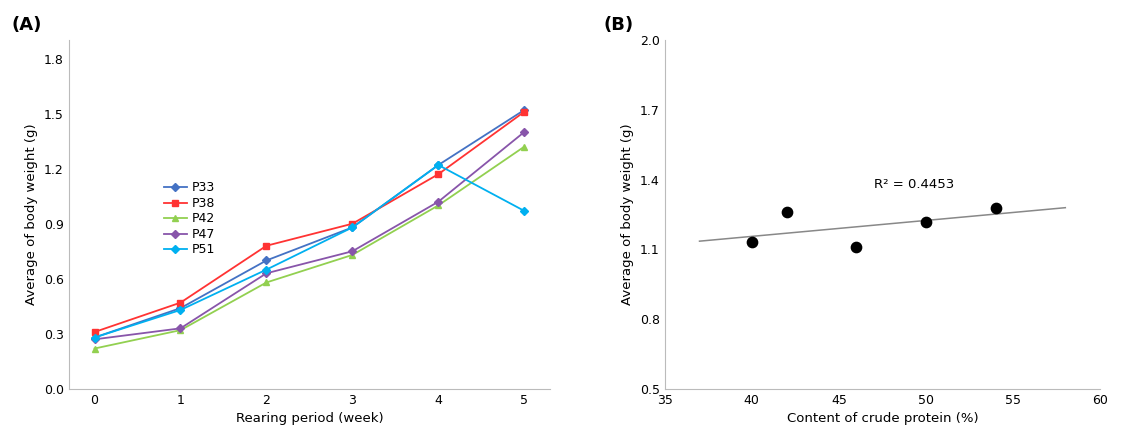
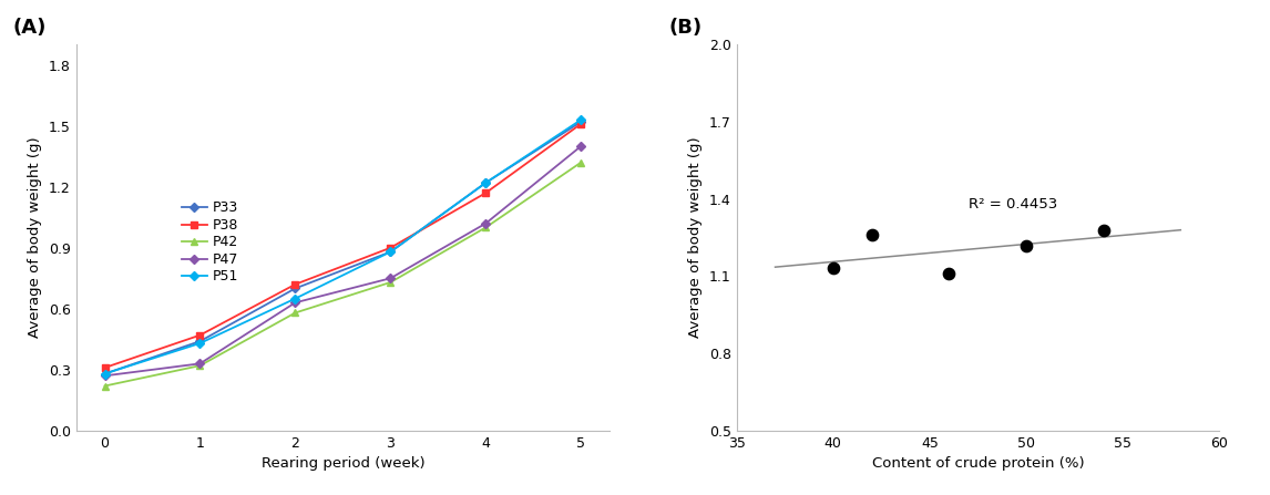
P38/2: 0.78 -> 0.72
P51/5: 0.97 -> 1.53
